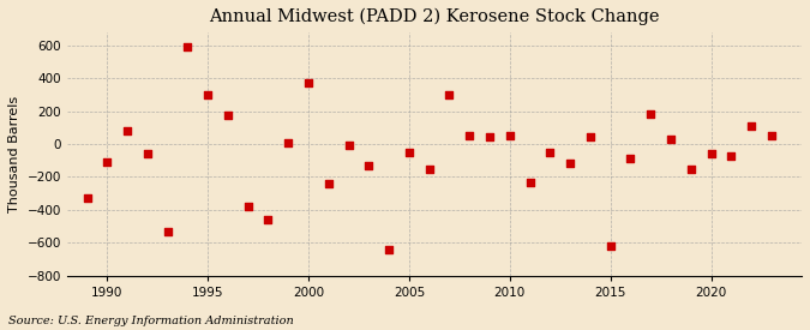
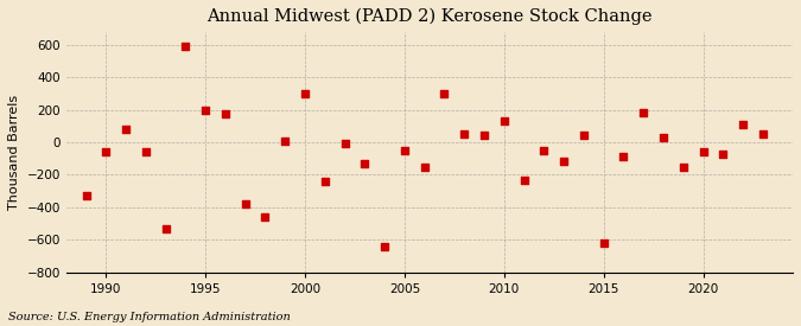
1990: -110 -> -60
1995: 300 -> 200
2000: 370 -> 300
2010: 50 -> 130
